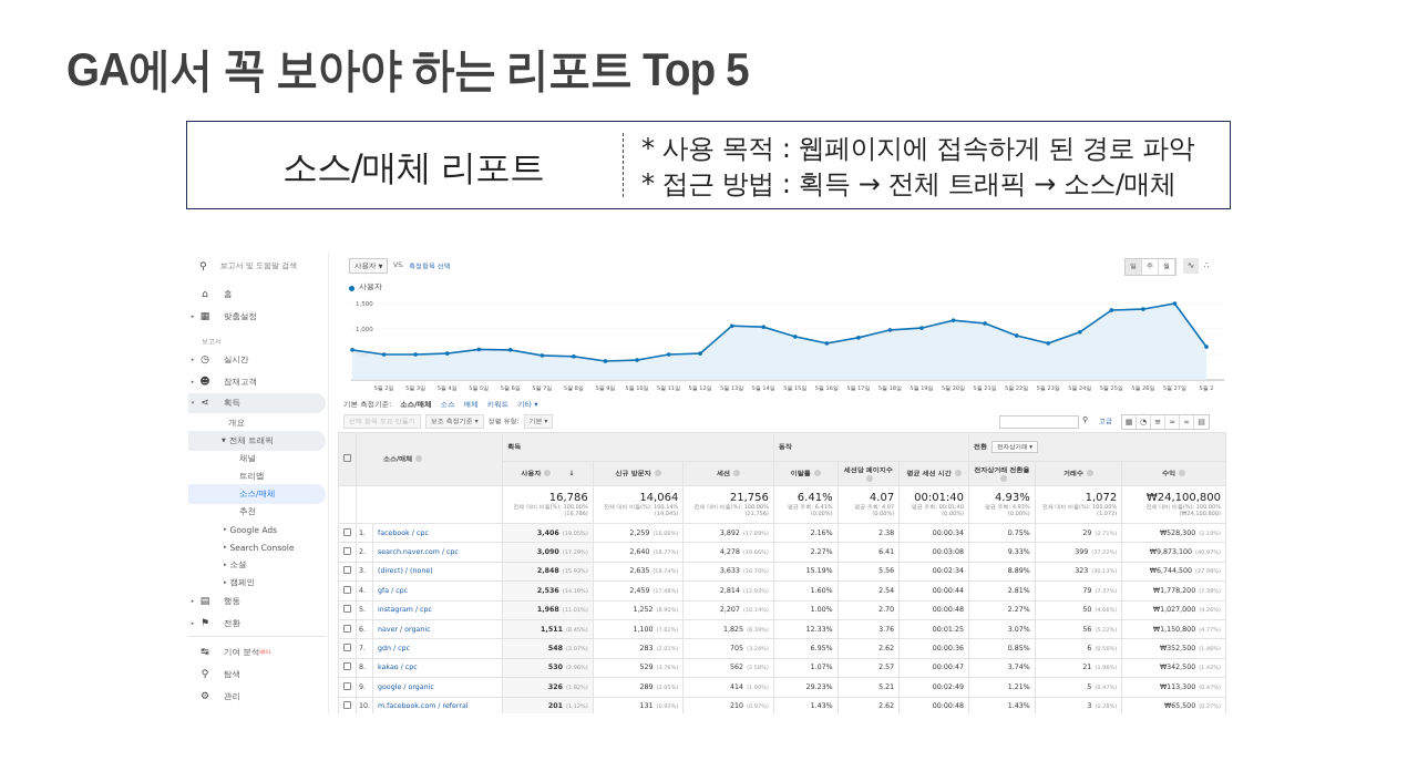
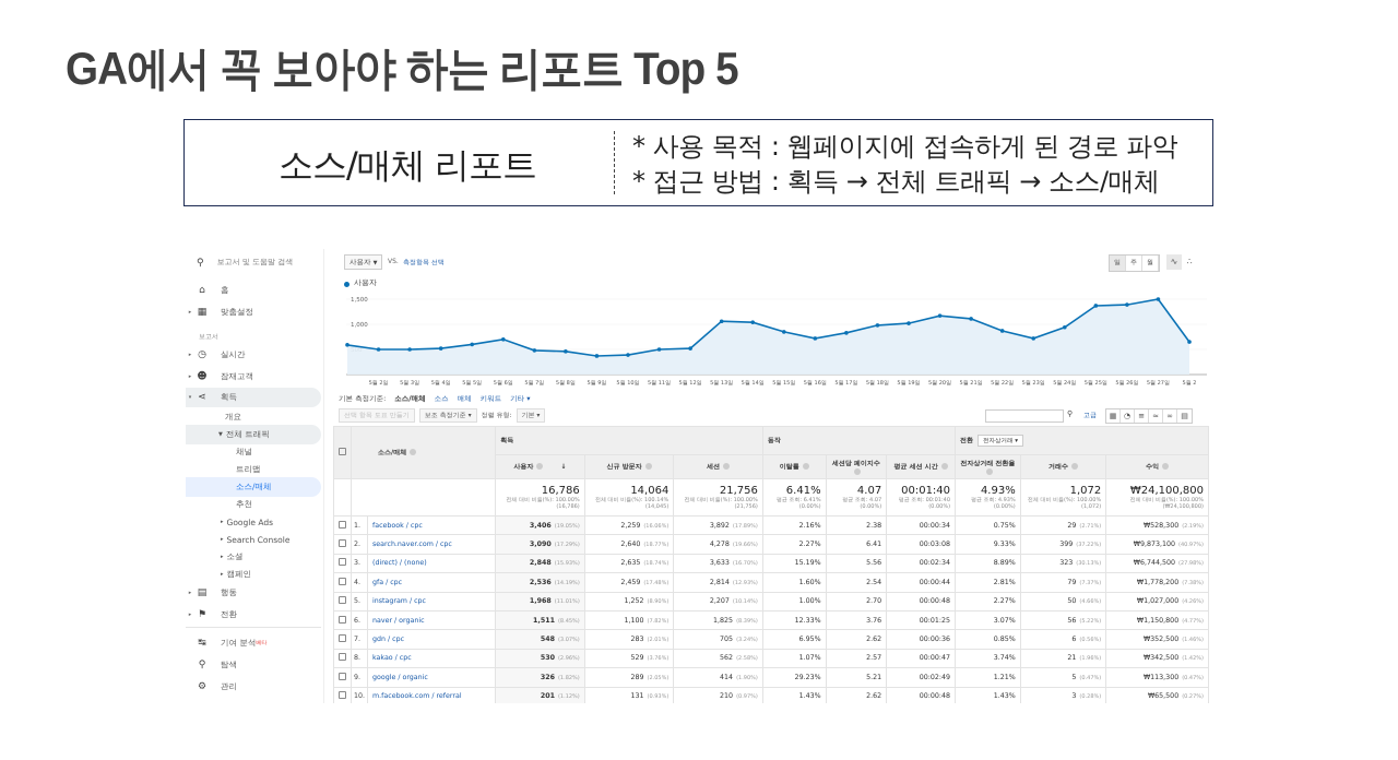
5월 6일: 600 -> 700
